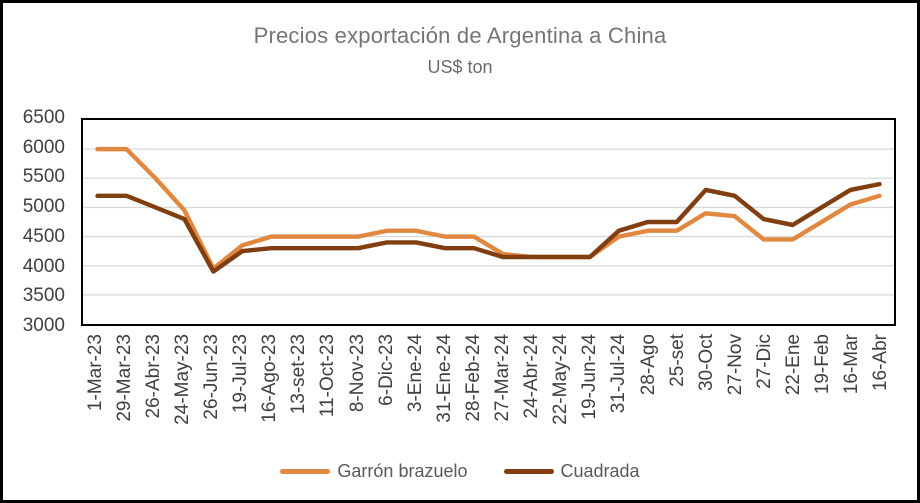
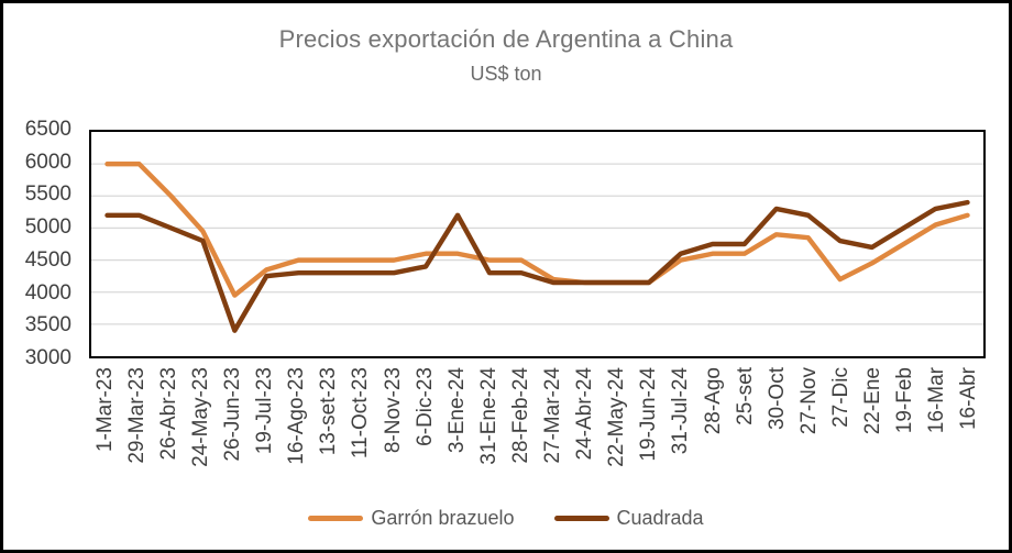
Cuadrada/26-Jun-23: 3900 -> 3400
Cuadrada/3-Ene-24: 4400 -> 5200
Garrón brazuelo/27-Dic: 4400 -> 4200
